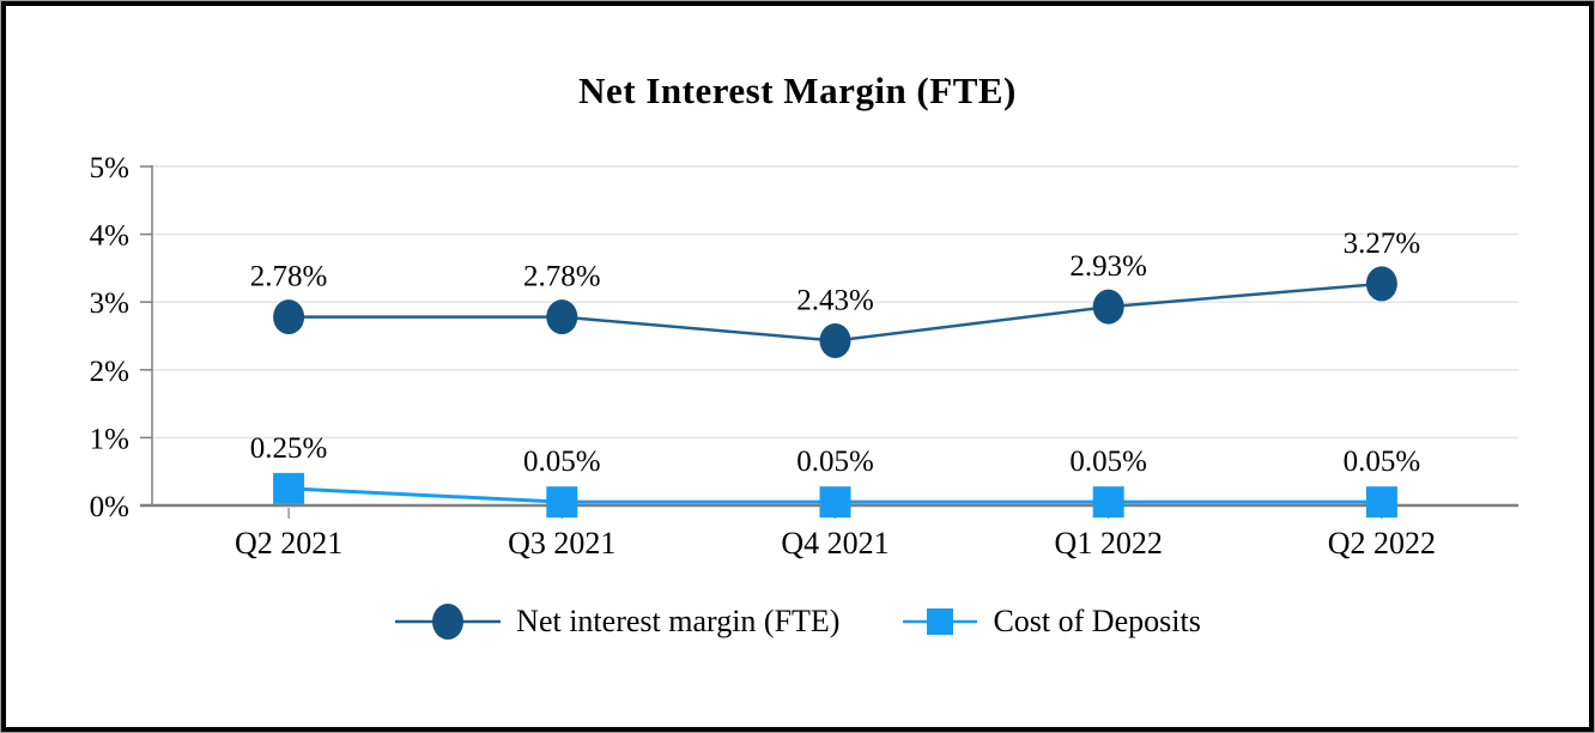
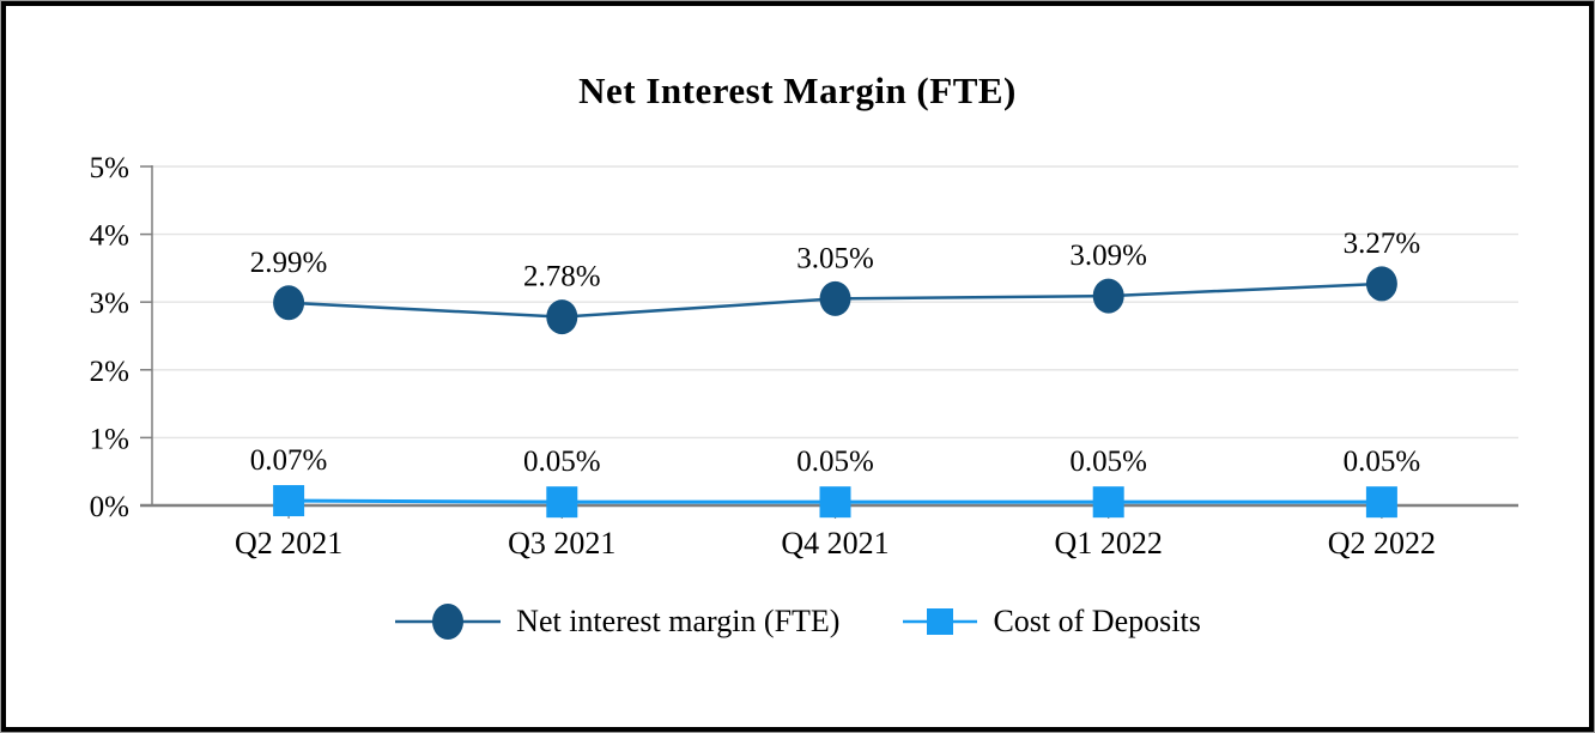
Net interest margin (FTE)/Q2 2021: 2.78% -> 2.99%
Cost of Deposits/Q2 2021: 0.25% -> 0.07%
Net interest margin (FTE)/Q4 2021: 2.43% -> 3.05%
Net interest margin (FTE)/Q1 2022: 2.93% -> 3.09%
